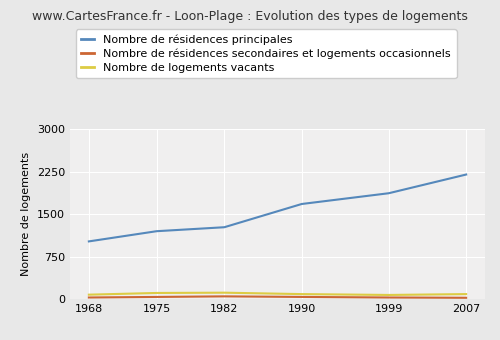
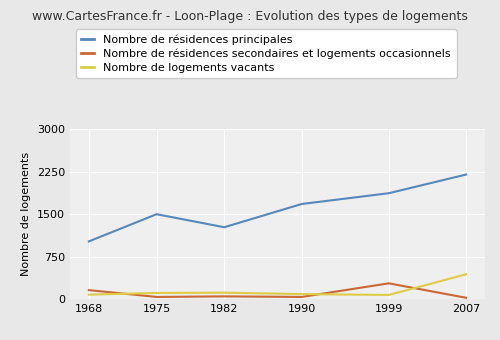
Nombre de résidences secondaires et logements occasionnels/1968: 30 -> 160
Nombre de résidences principales/1975: 1200 -> 1500
Nombre de résidences secondaires et logements occasionnels/1999: 30 -> 280
Nombre de logements vacants/2007: 90 -> 440
